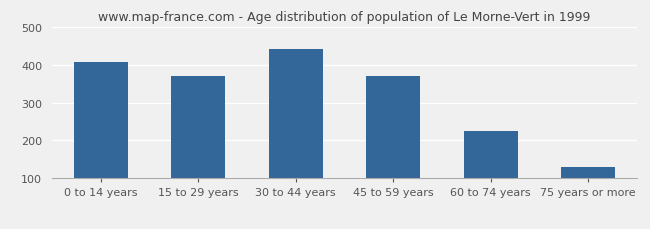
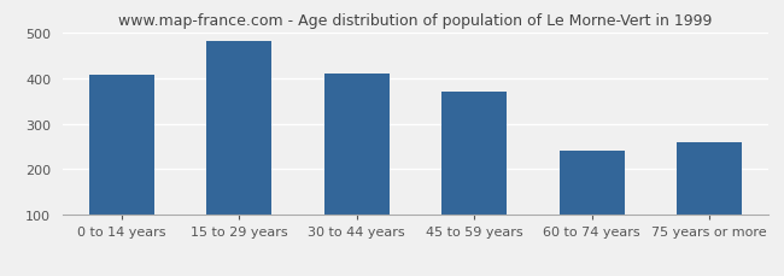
15 to 29 years: 370 -> 480
30 to 44 years: 440 -> 410
60 to 74 years: 225 -> 240
75 years or more: 130 -> 260
